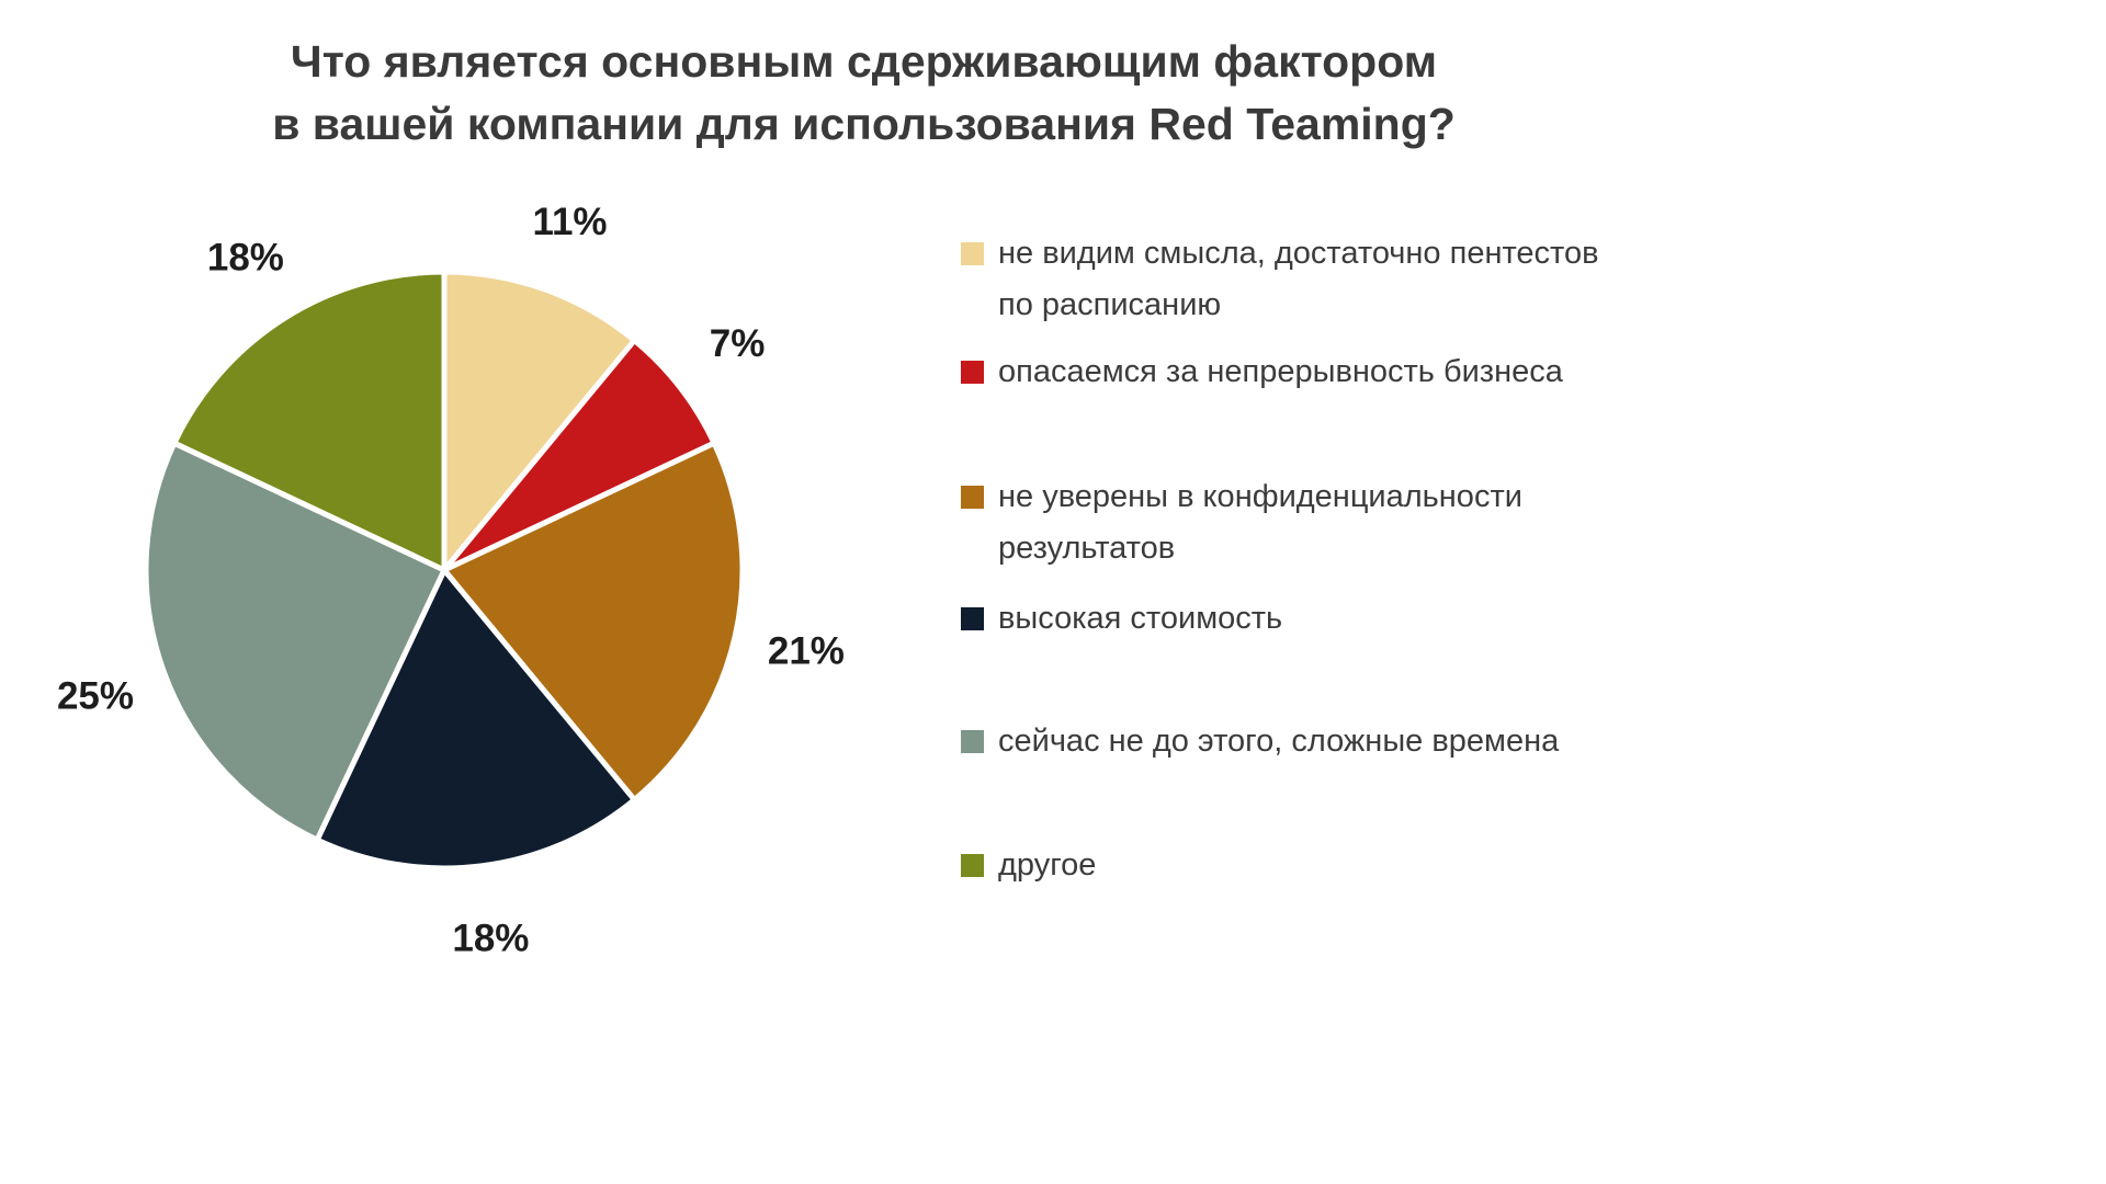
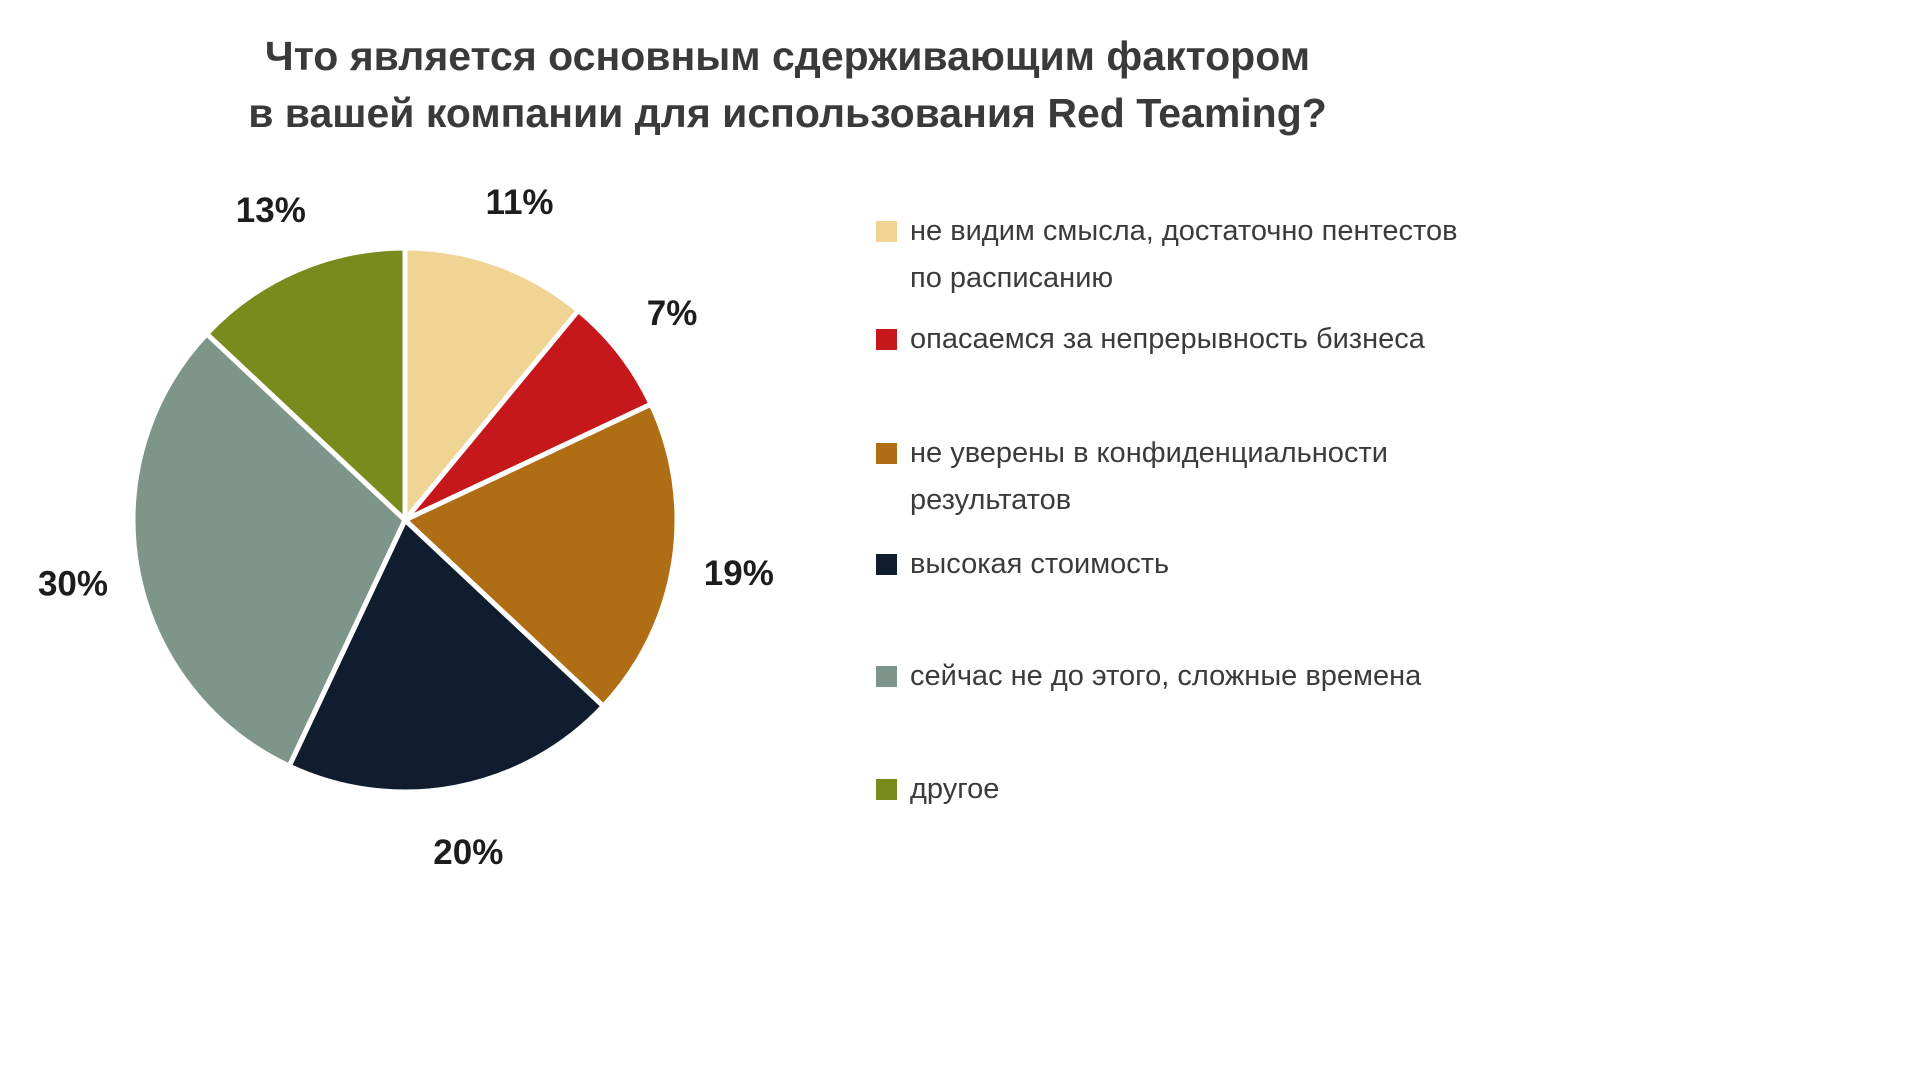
не уверены в конфиденциальности результатов: 21% -> 19%
высокая стоимость: 18% -> 20%
сейчас не до этого, сложные времена: 25% -> 30%
другое: 18% -> 13%
